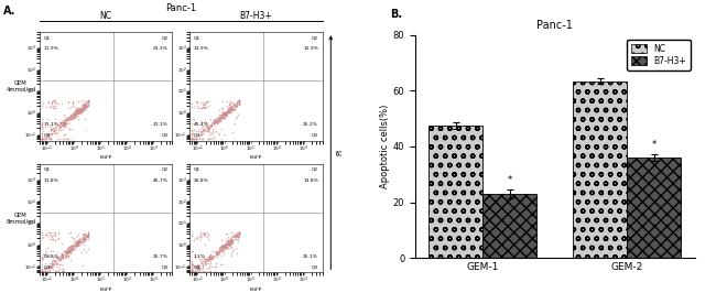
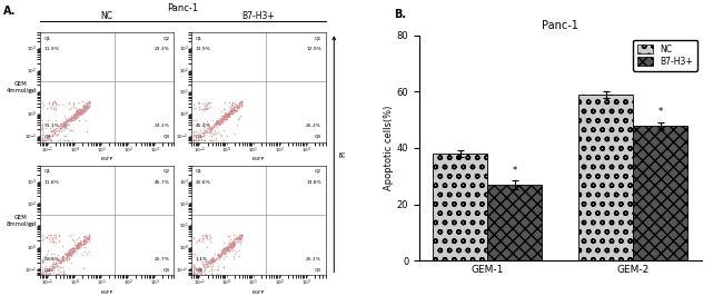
Panc-1/NC/GEM-1: 47.5 -> 38.0
Panc-1/B7-H3+/GEM-1: 23 -> 27
Panc-1/NC/GEM-2: 63.5 -> 59.0
Panc-1/B7-H3+/GEM-2: 36 -> 48
